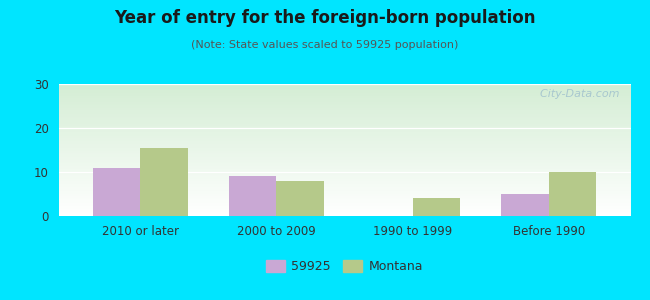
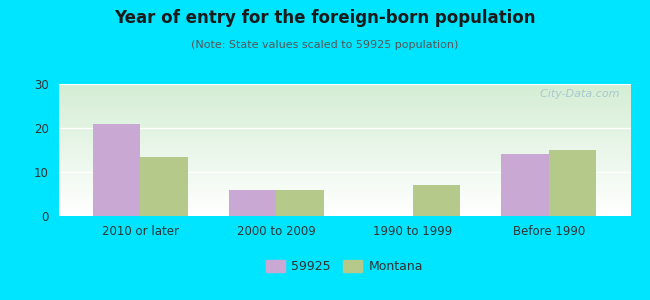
59925/2010 or later: 11 -> 21
Montana/2010 or later: 15.5 -> 13.5
59925/2000 to 2009: 9 -> 6
Montana/2000 to 2009: 8.0 -> 6.0
Montana/1990 to 1999: 4.0 -> 7.0
59925/Before 1990: 5 -> 14
Montana/Before 1990: 10.0 -> 15.0
